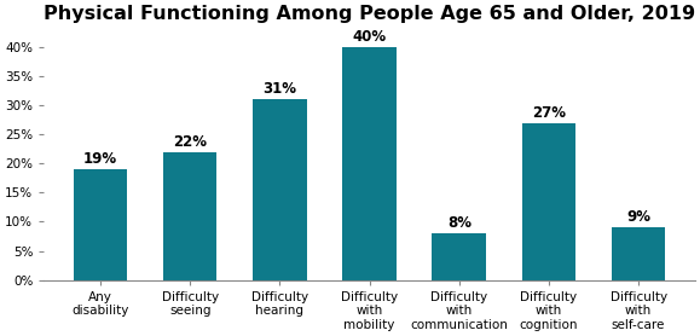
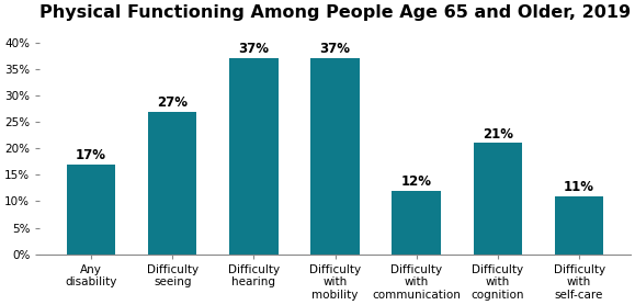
Any disability: 19% -> 17%
Difficulty seeing: 22% -> 27%
Difficulty hearing: 31% -> 37%
Difficulty with mobility: 40% -> 37%
Difficulty with communication: 8% -> 12%
Difficulty with cognition: 27% -> 21%
Difficulty with self-care: 9% -> 11%
